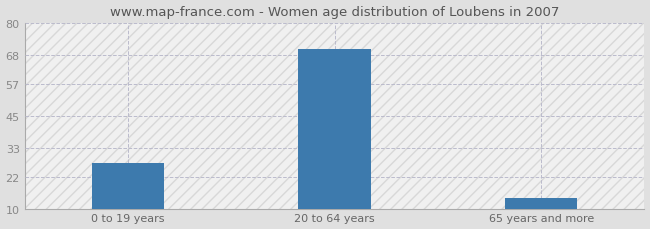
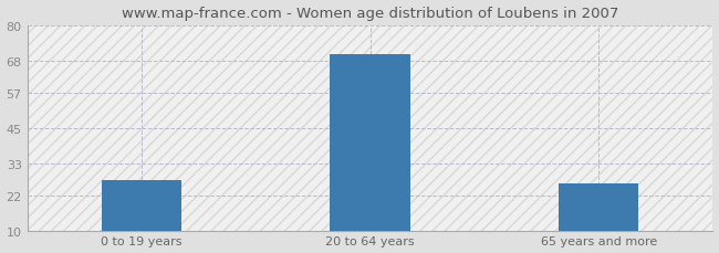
65 years and more: 14 -> 26
